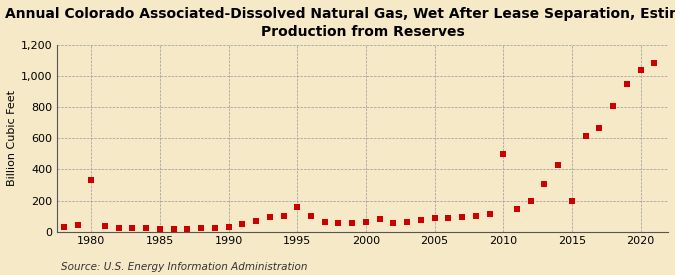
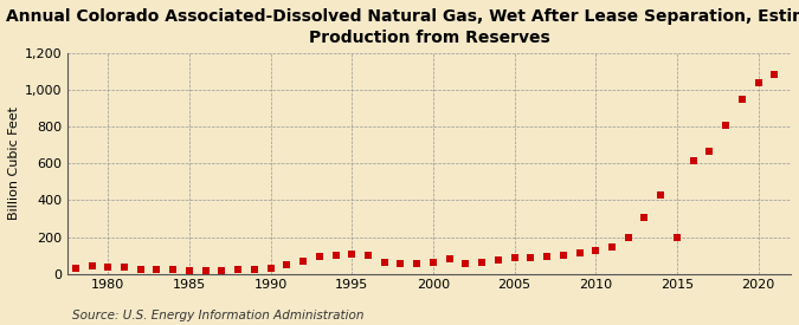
1980: 330 -> 40
1995: 160 -> 110
2010: 500 -> 120
